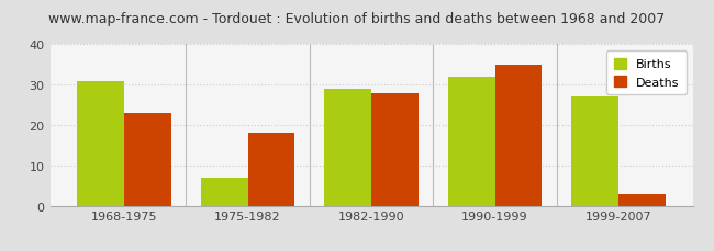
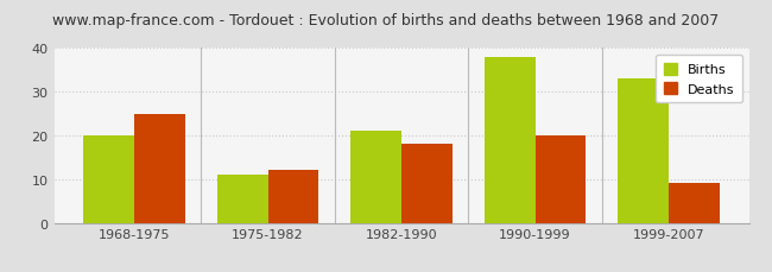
Births/1968-1975: 31 -> 20
Deaths/1968-1975: 23 -> 25
Births/1975-1982: 7 -> 11
Deaths/1975-1982: 18 -> 12
Births/1982-1990: 29 -> 21
Deaths/1982-1990: 28 -> 18
Births/1990-1999: 32 -> 38
Deaths/1990-1999: 35 -> 20
Births/1999-2007: 27 -> 33
Deaths/1999-2007: 3 -> 9
